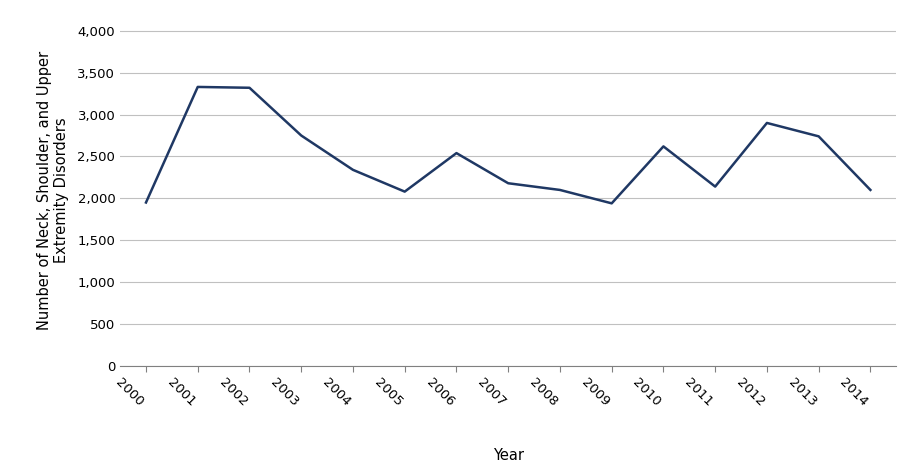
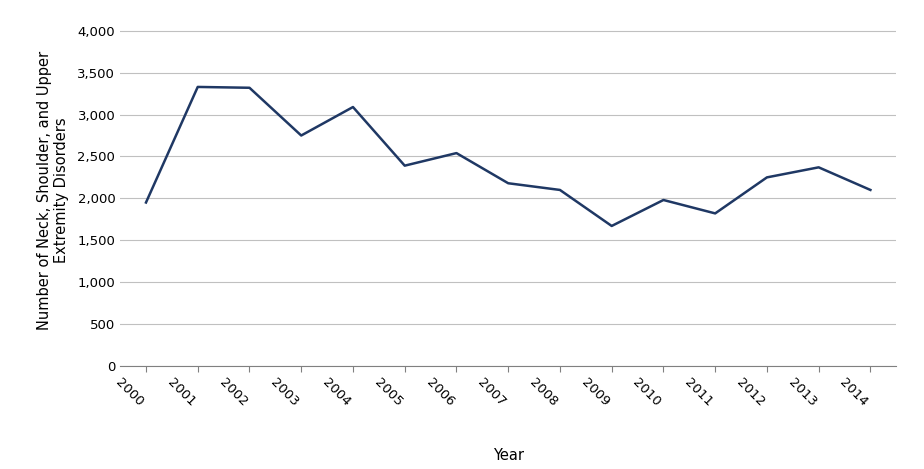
2004: 2,340 -> 3,090
2005: 2,080 -> 2,390
2009: 1,940 -> 1,670
2010: 2,620 -> 1,980
2011: 2,140 -> 1,820
2012: 2,900 -> 2,250
2013: 2,740 -> 2,370
